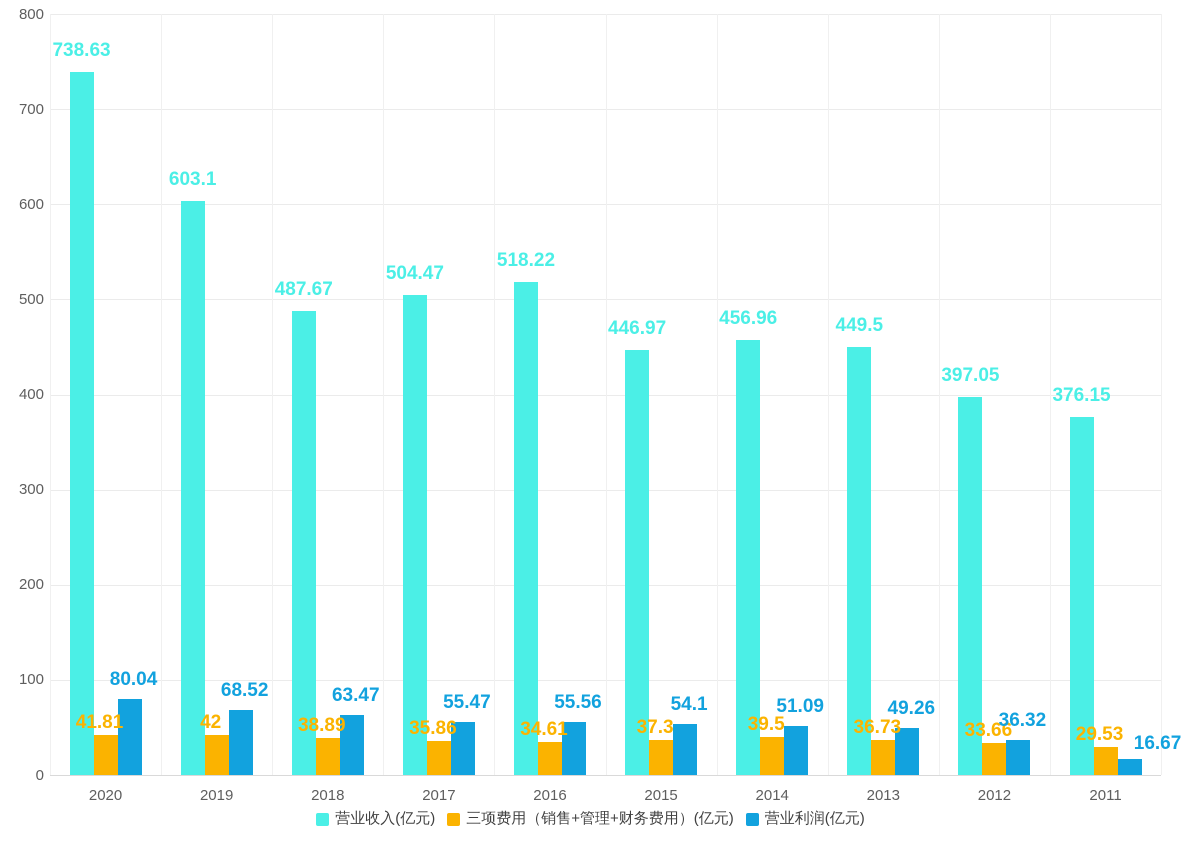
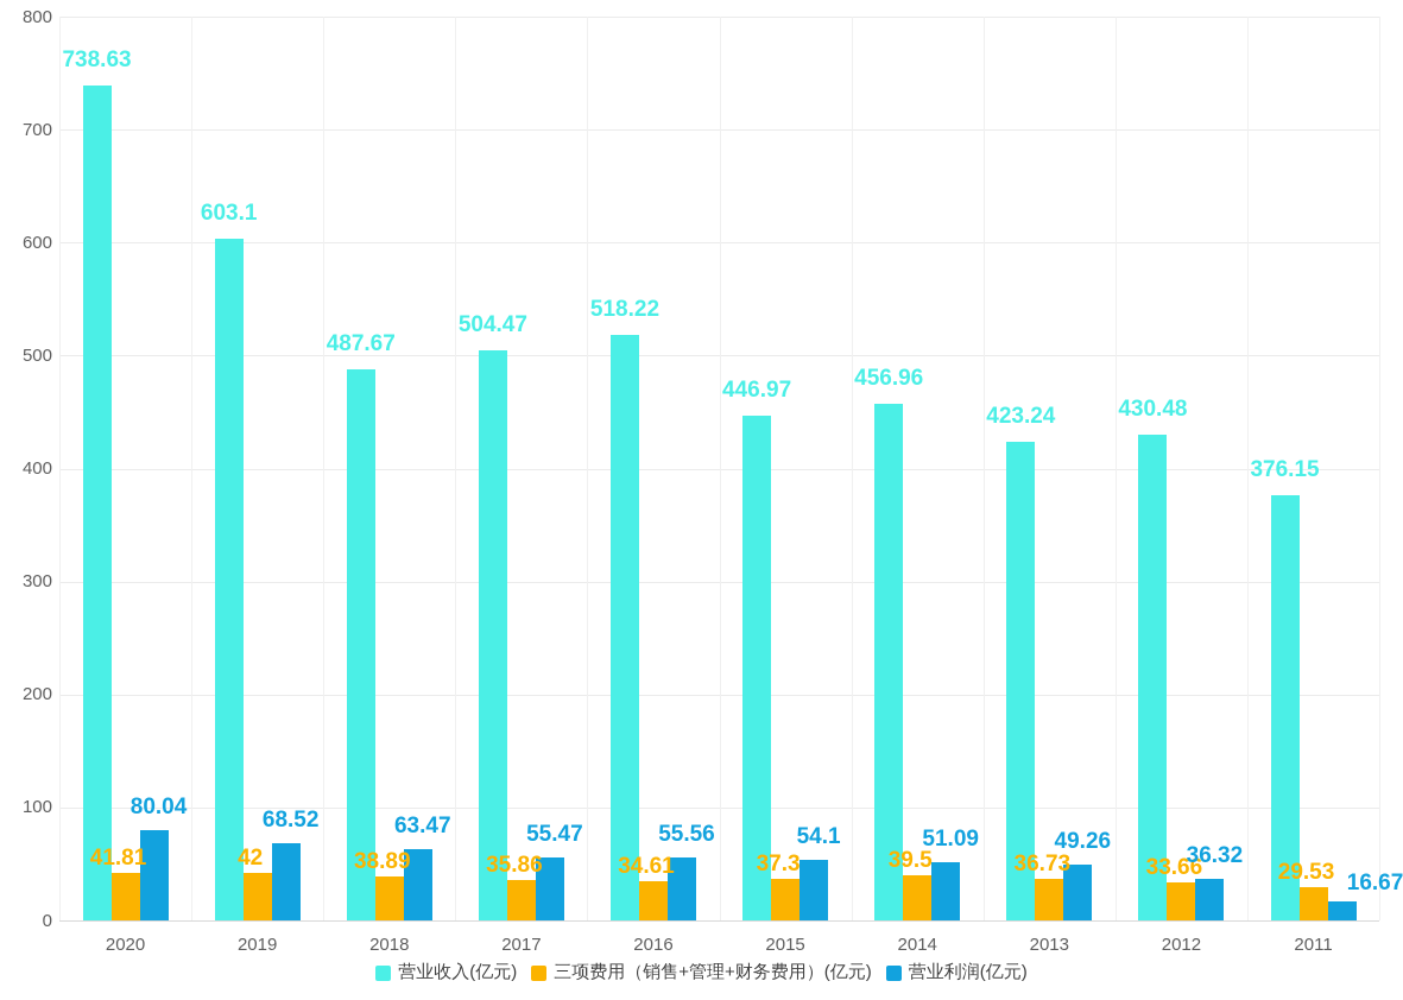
营业收入(亿元)/2013: 449.5 -> 423.24
营业收入(亿元)/2012: 397.05 -> 430.48
